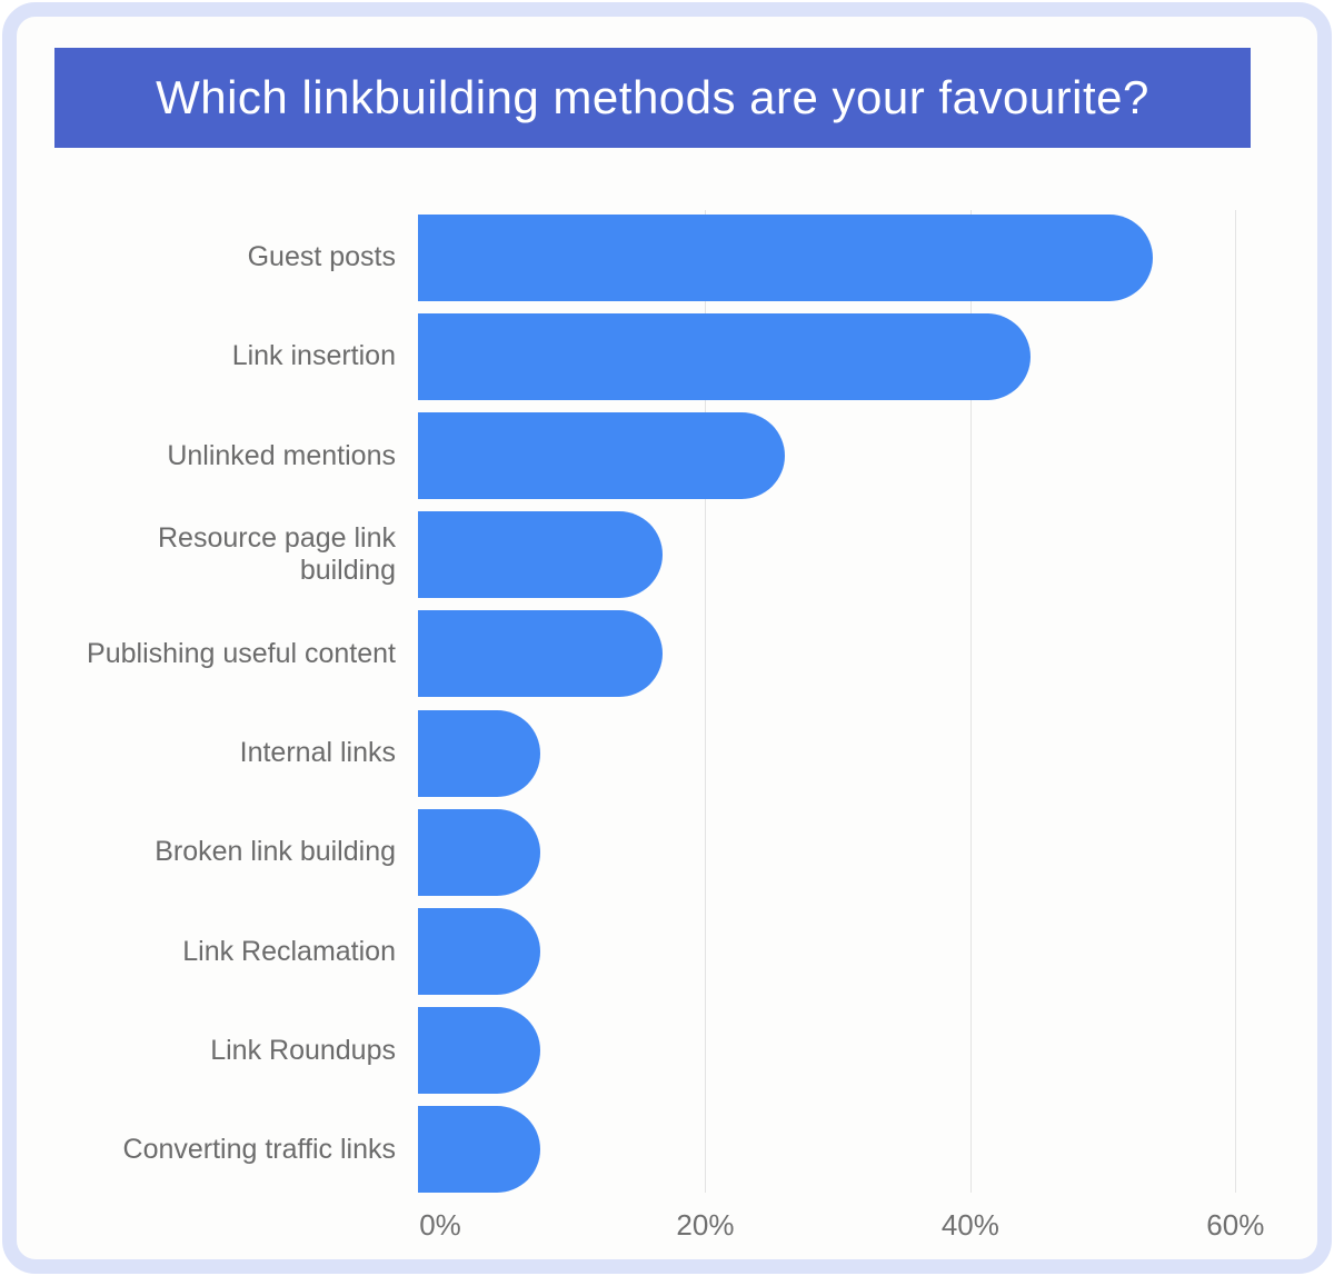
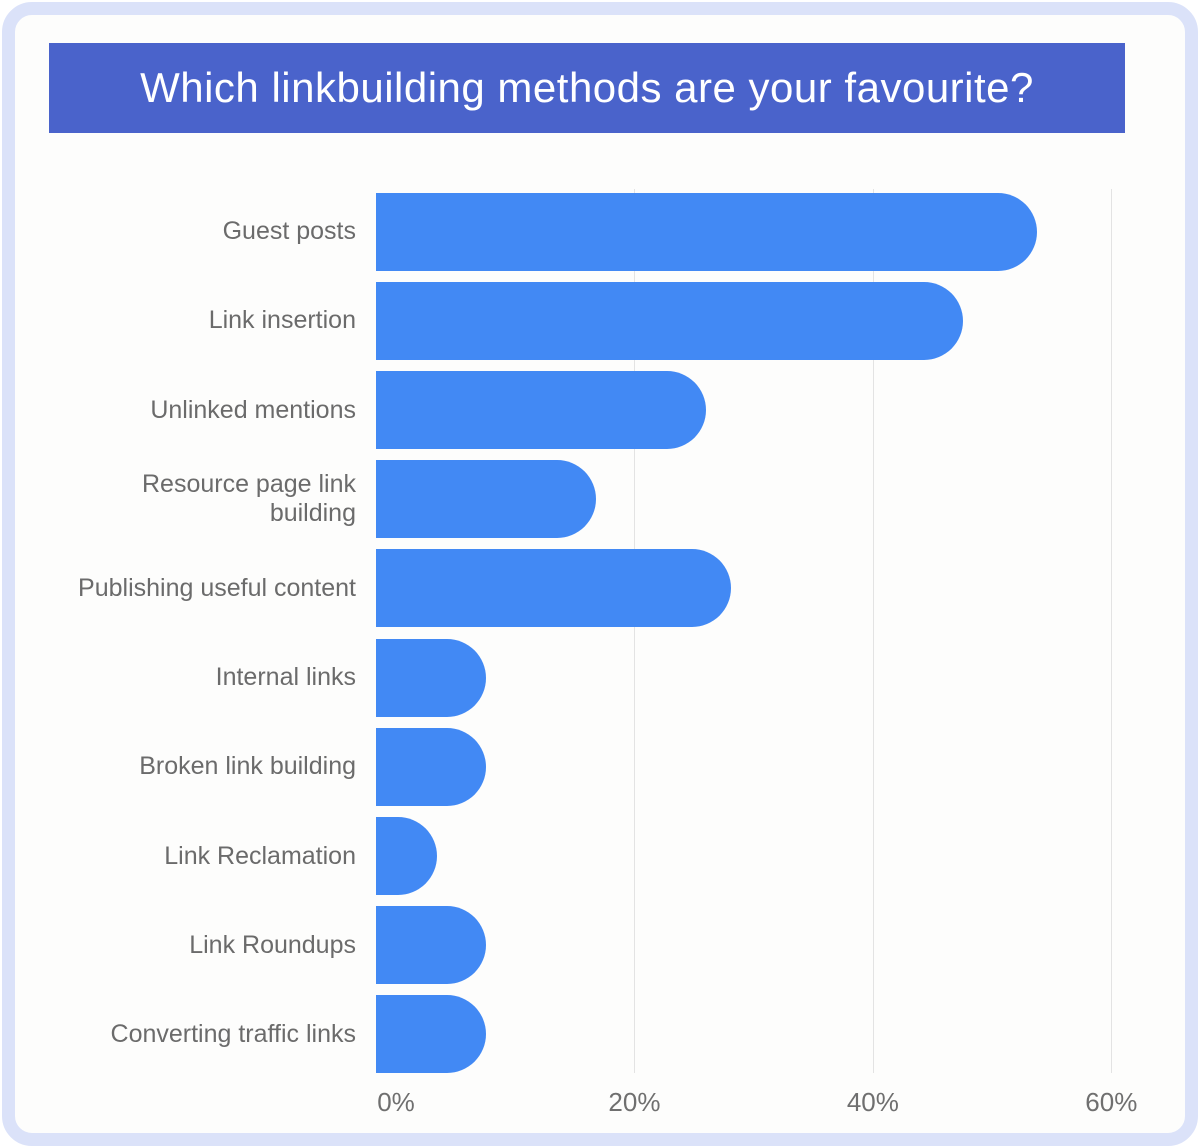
Link insertion: 45% -> 48%
Publishing useful content: 18% -> 29%
Link Reclamation: 9% -> 5%
